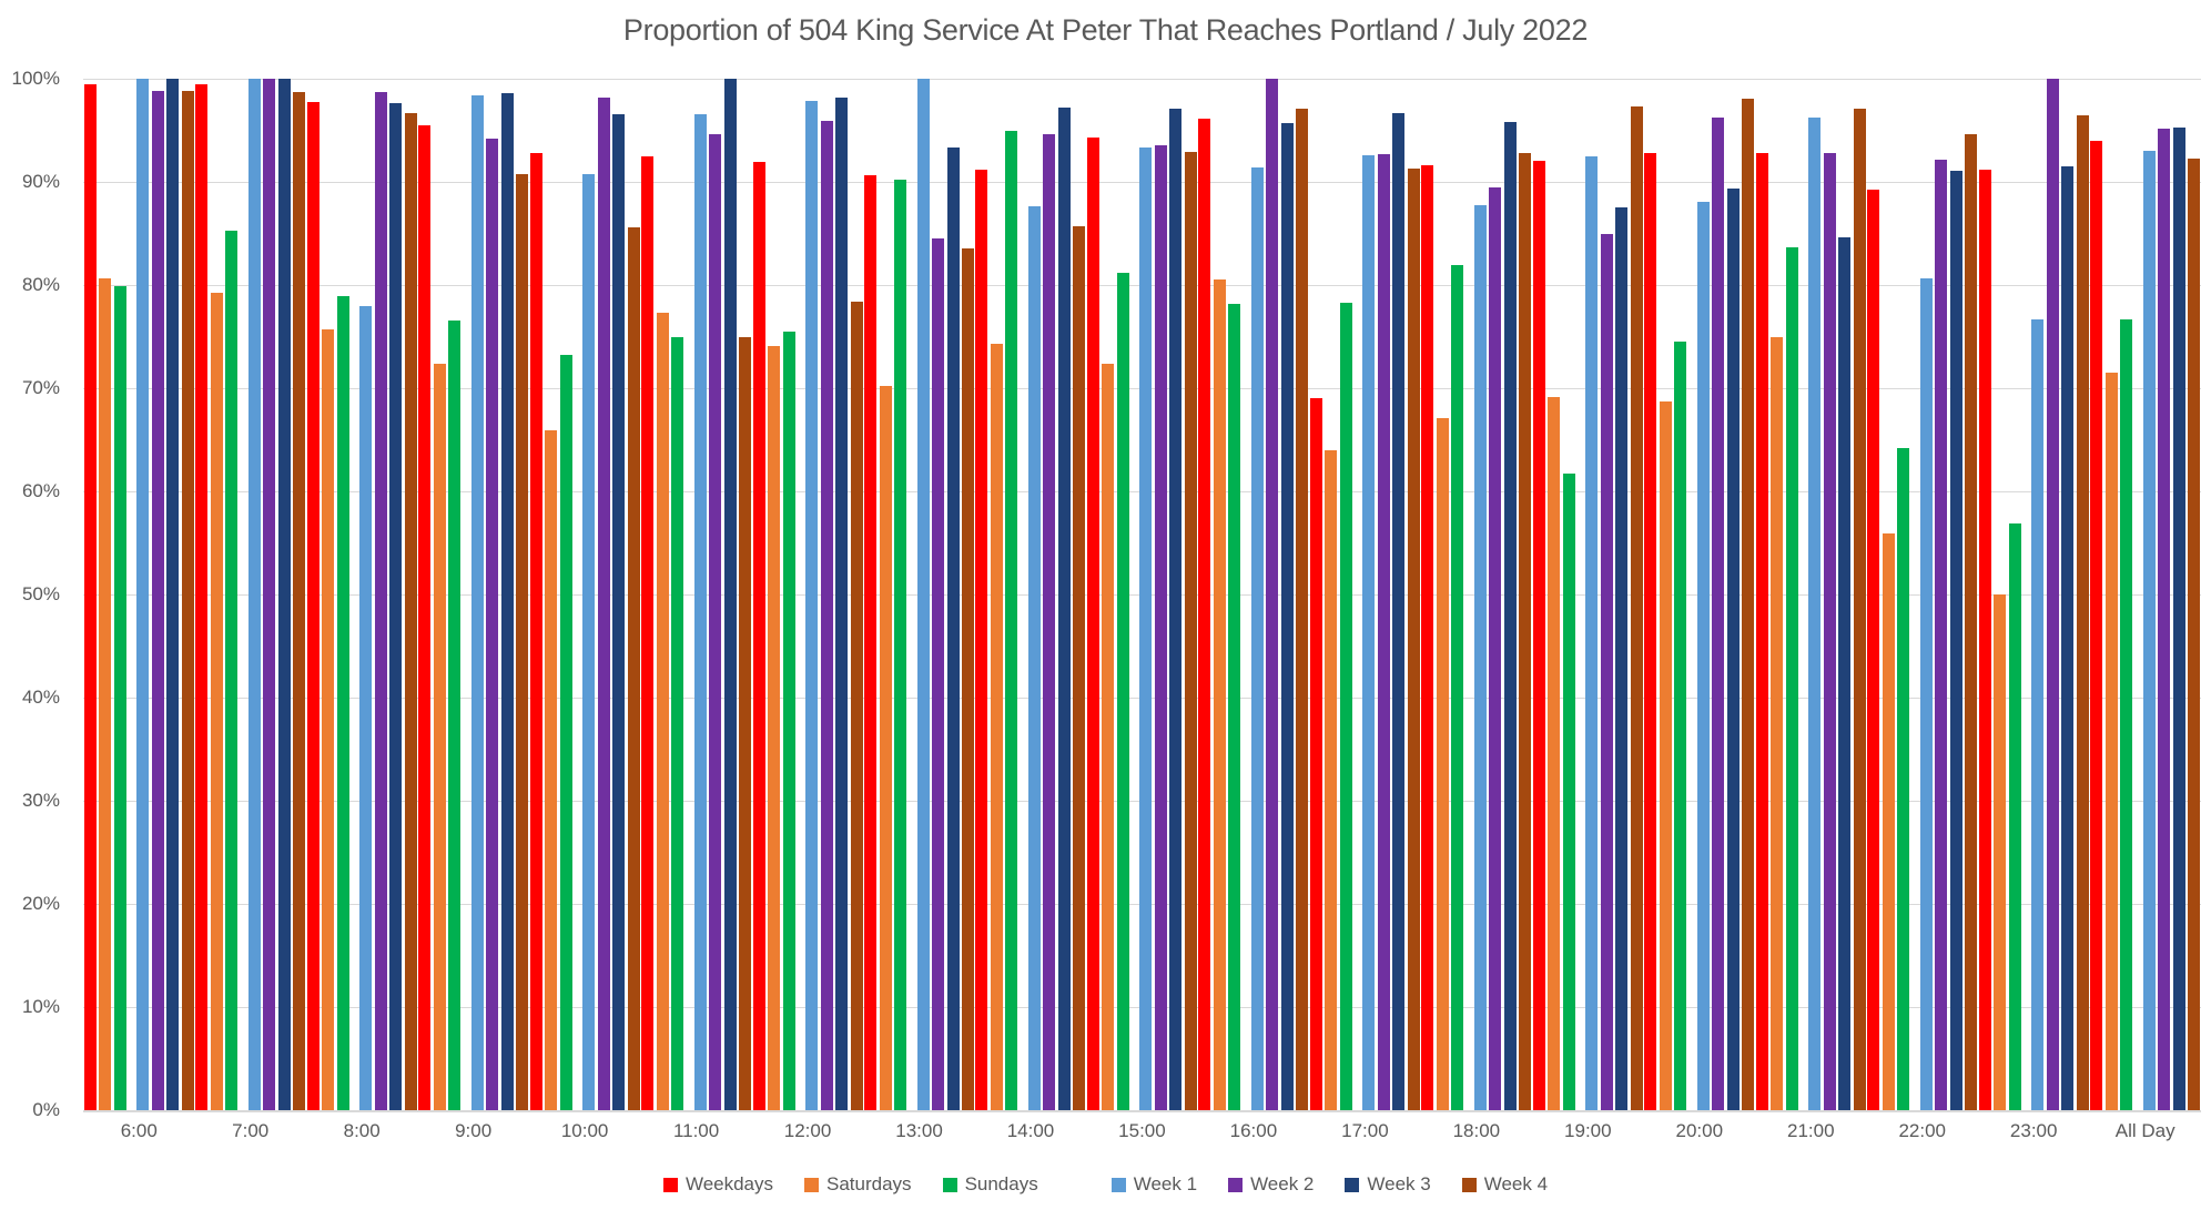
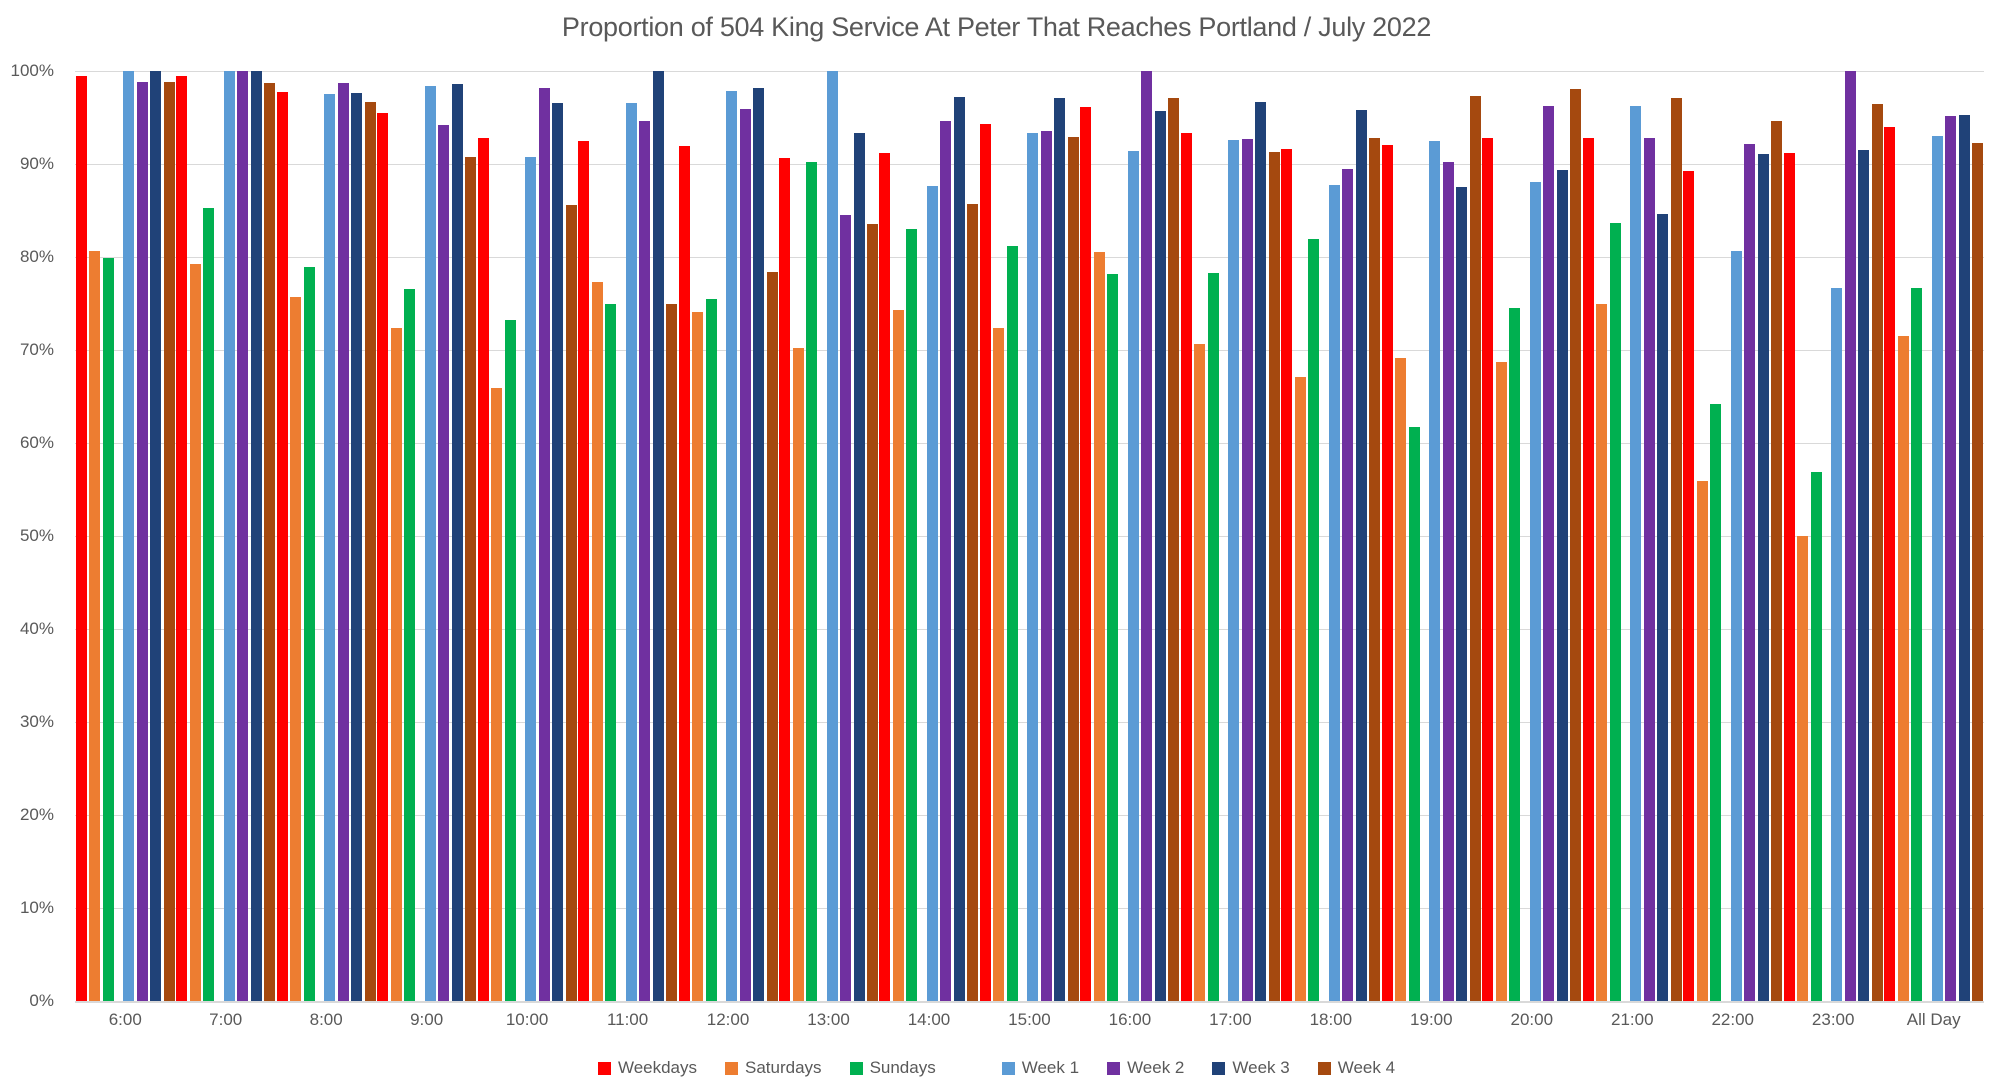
Week 1/8:00: 78% -> 98%
Sundays/14:00: 95% -> 83%
Weekdays/17:00: 69% -> 93%
Saturdays/17:00: 64% -> 71%
Week 2/19:00: 85% -> 90%
